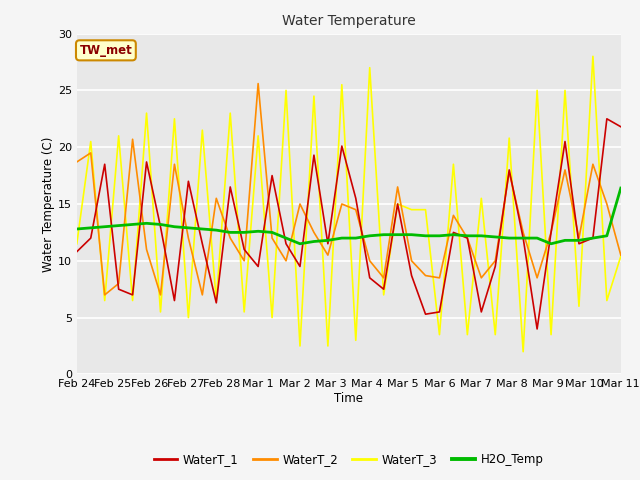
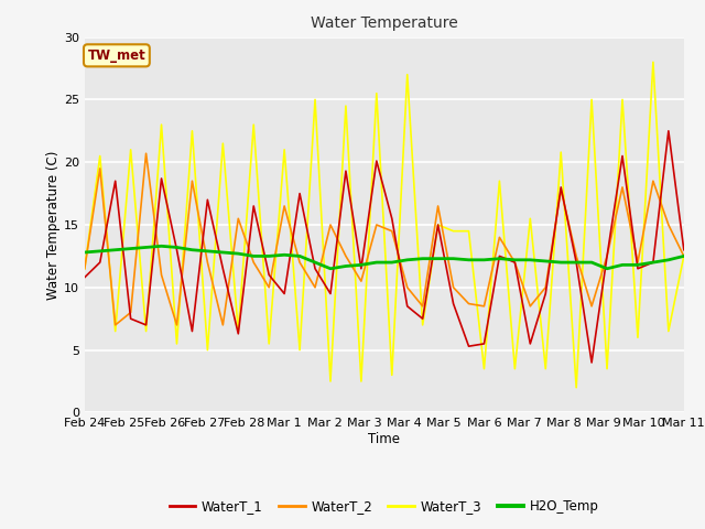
WaterT_2/Feb 24: 18.7 -> 11.5
WaterT_2/Mar 1: 25.6 -> 16.5
WaterT_1/Mar 11: 21.8 -> 13.0
WaterT_2/Mar 11: 10.5 -> 12.5
WaterT_3/Mar 11: 10.4 -> 12.5
H2O_Temp/Mar 11: 16.4 -> 12.5
